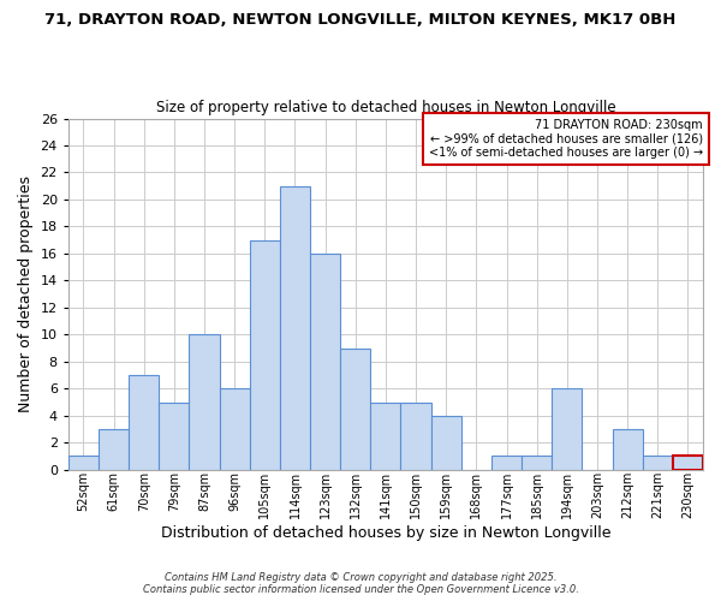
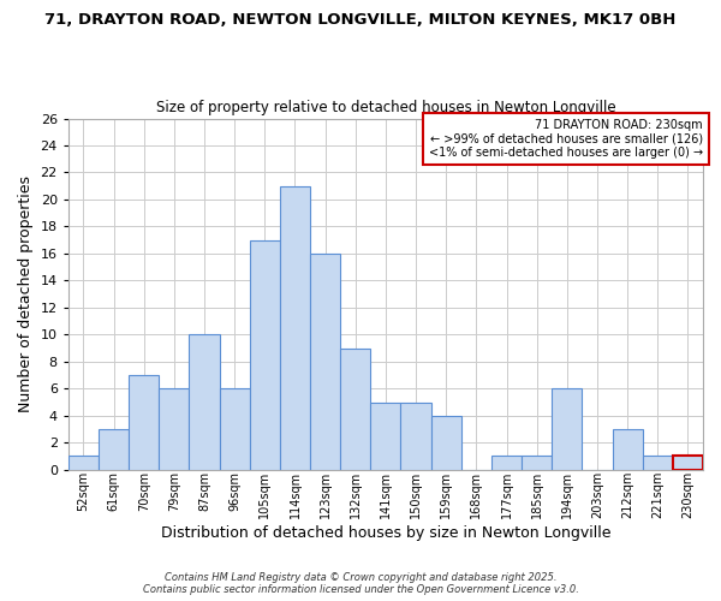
79sqm: 5 -> 6
